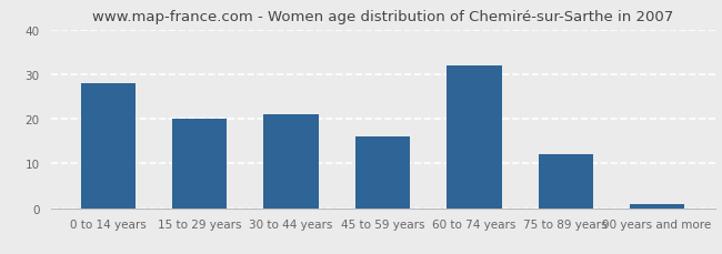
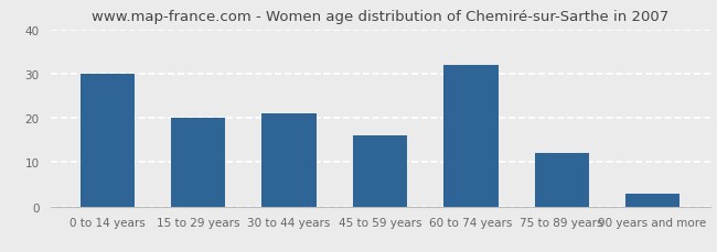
0 to 14 years: 28 -> 30
90 years and more: 1 -> 3
